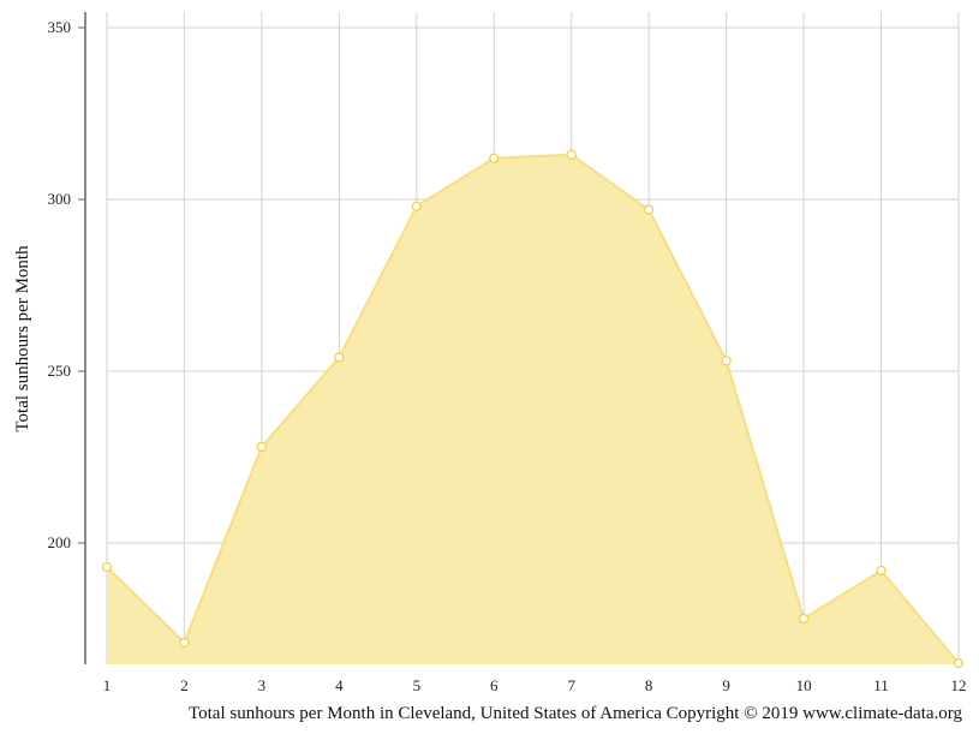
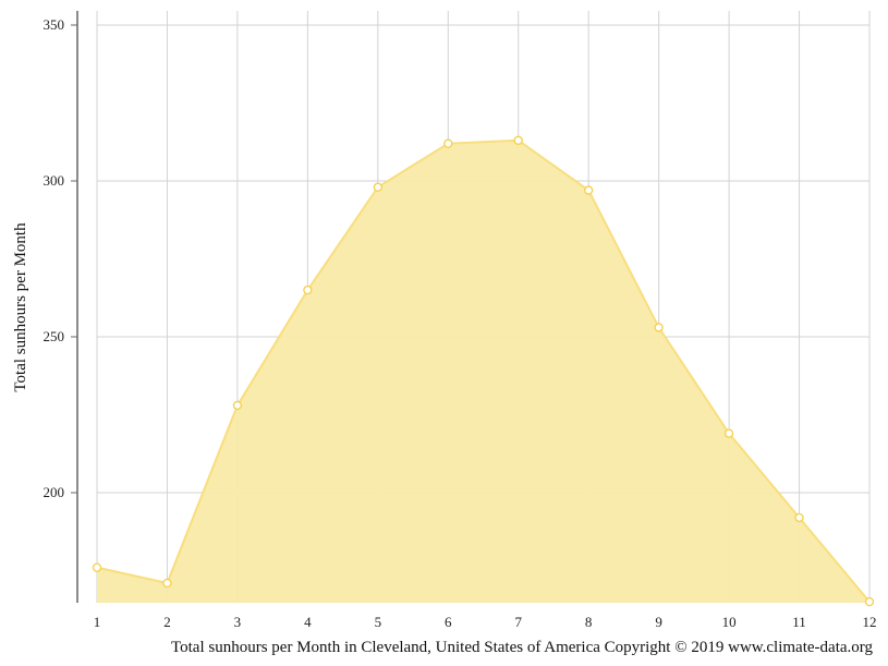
1: 193 -> 176
4: 254 -> 265
10: 178 -> 219
